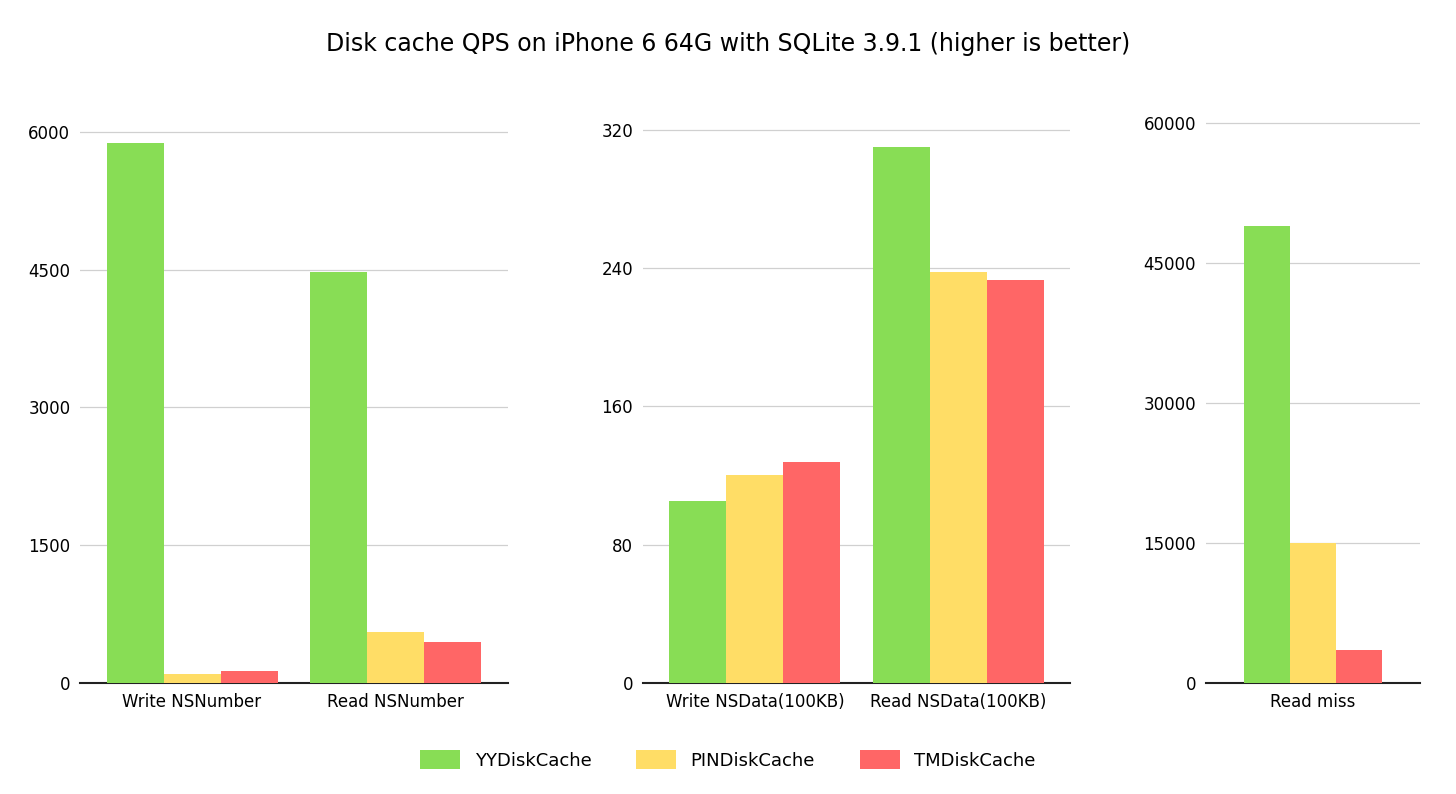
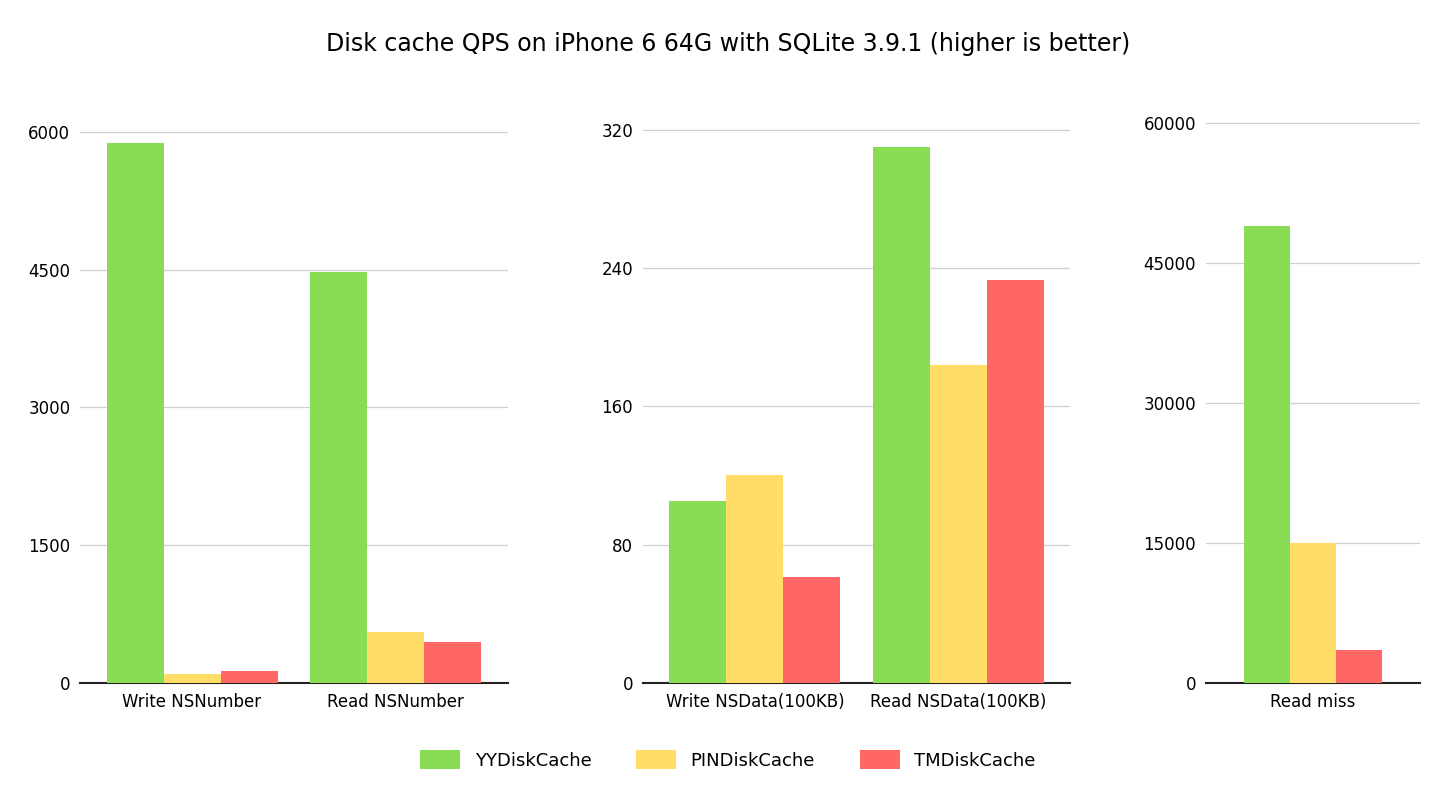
TMDiskCache/Write NSData(100KB): 128 -> 61
PINDiskCache/Read NSData(100KB): 238 -> 184
